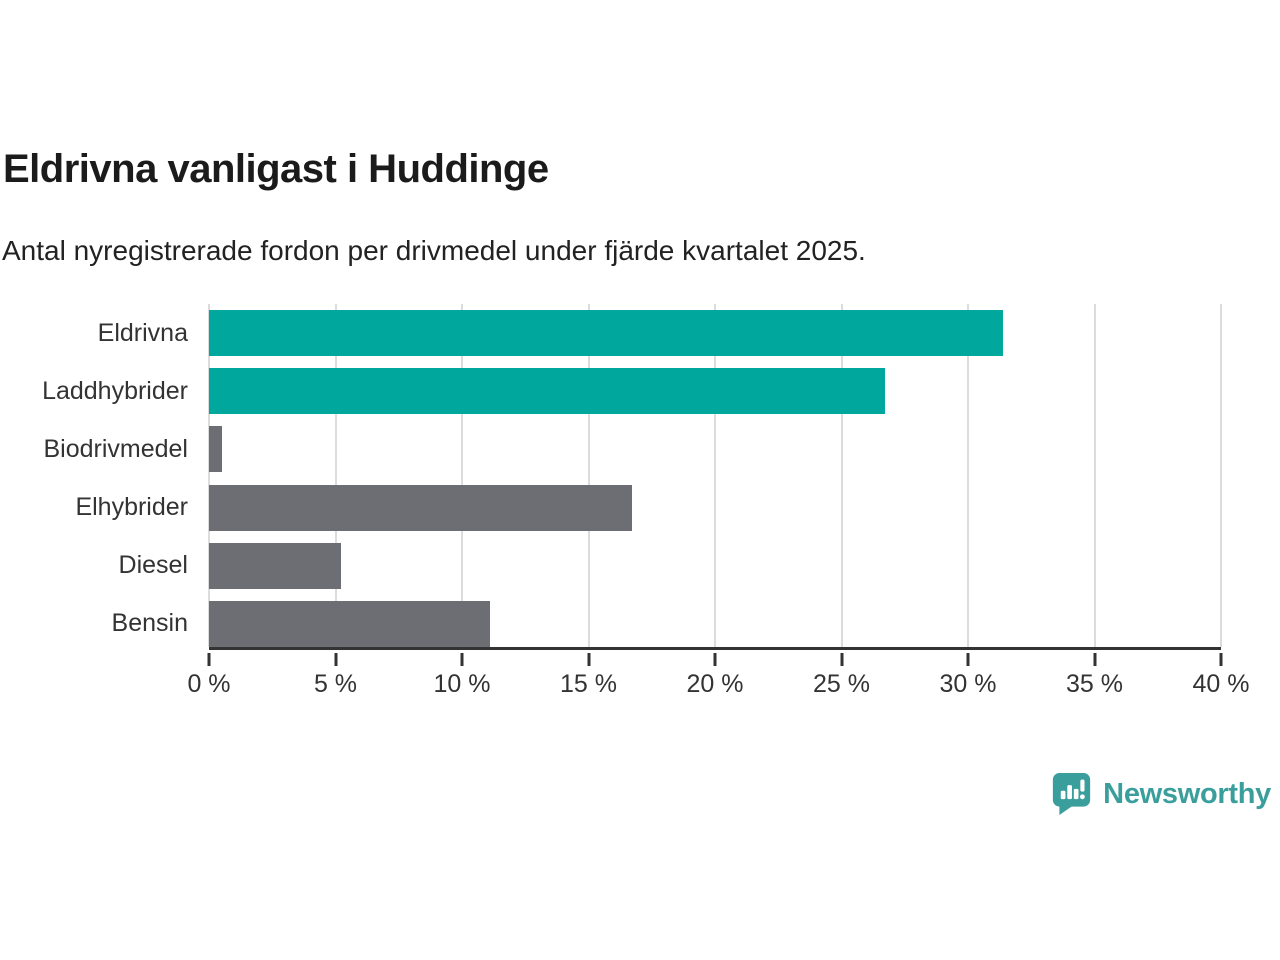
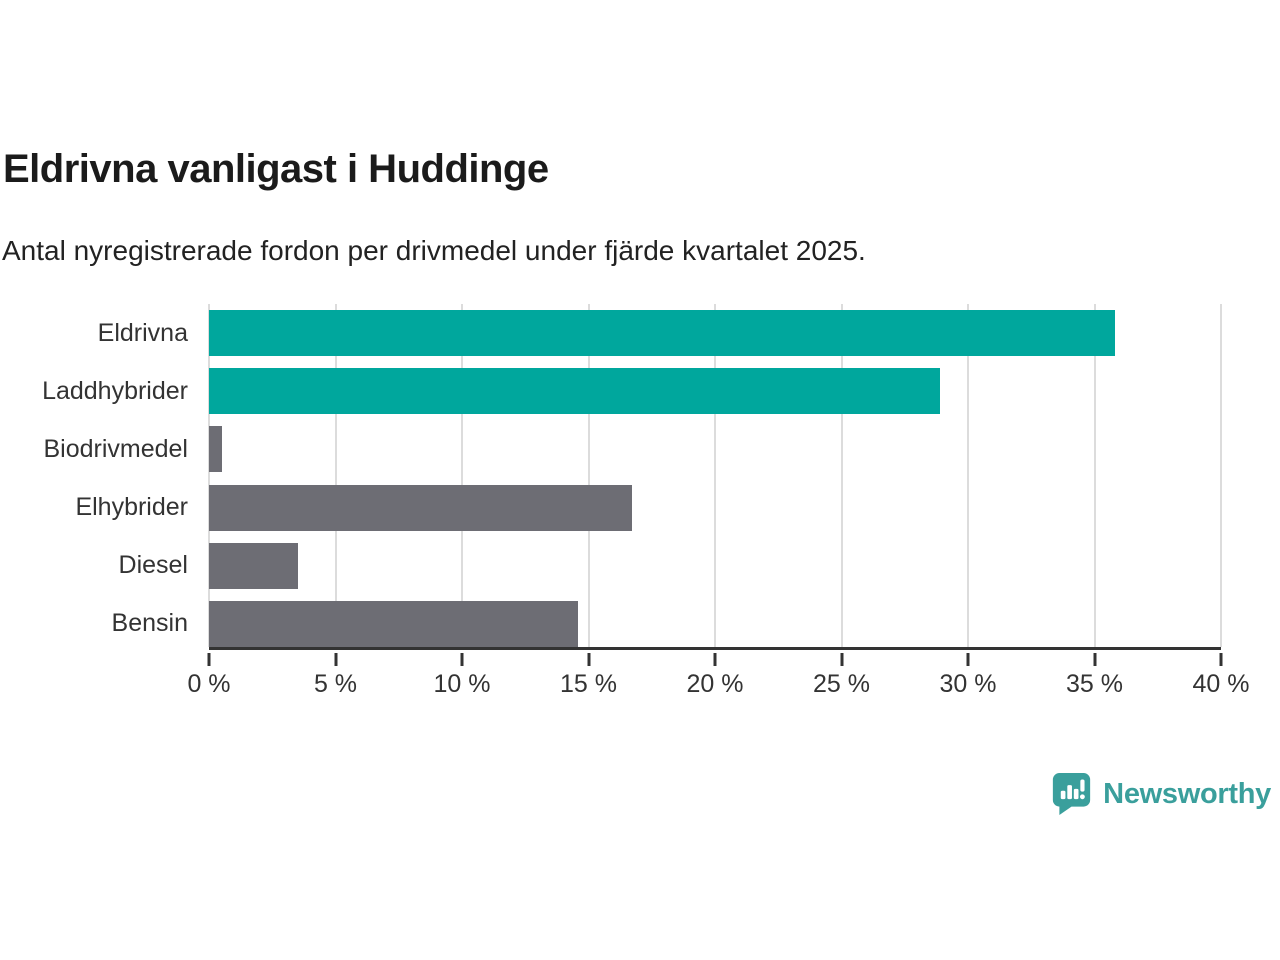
Eldrivna: 31.4% -> 35.8%
Laddhybrider: 26.7% -> 28.9%
Diesel: 5.2% -> 3.5%
Bensin: 11.1% -> 14.6%
